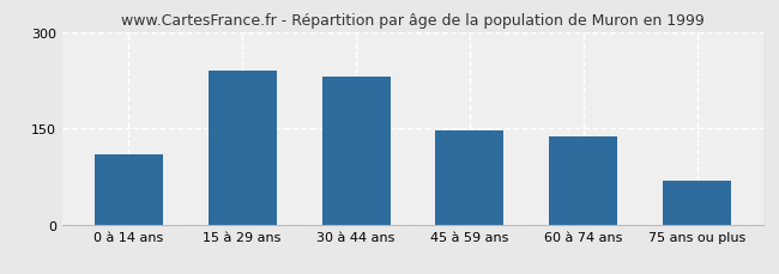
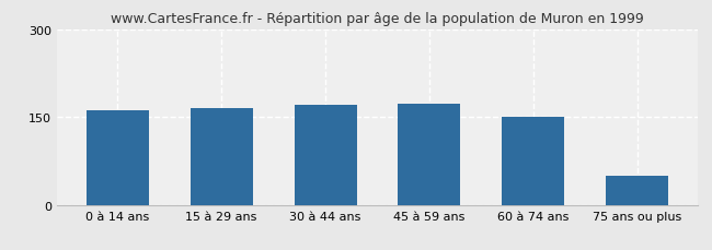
0 à 14 ans: 110 -> 161
15 à 29 ans: 240 -> 165
30 à 44 ans: 230 -> 170
45 à 59 ans: 146 -> 172
60 à 74 ans: 138 -> 150
75 ans ou plus: 68 -> 50
